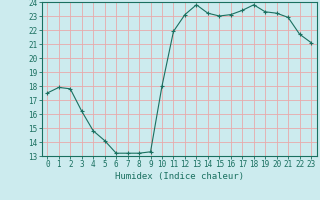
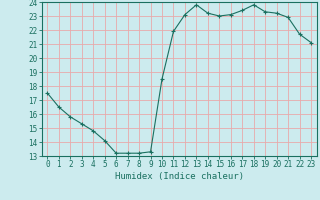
1: 17.9 -> 16.5
2: 17.8 -> 15.8
3: 16.2 -> 15.3
10: 18.0 -> 18.5
